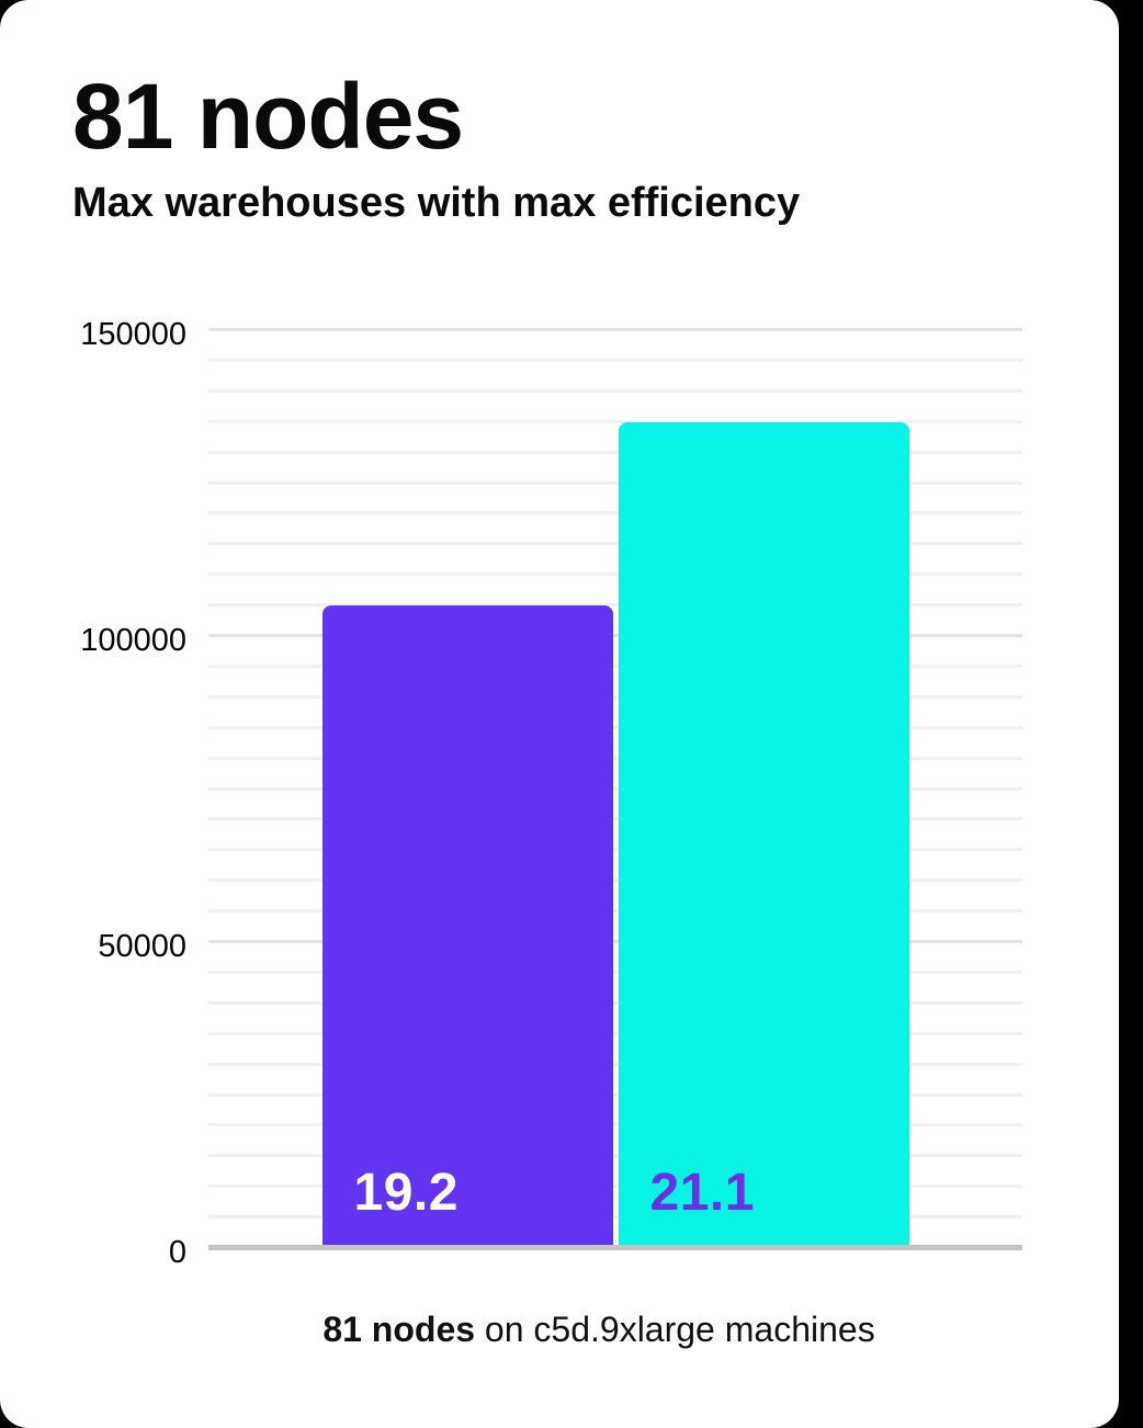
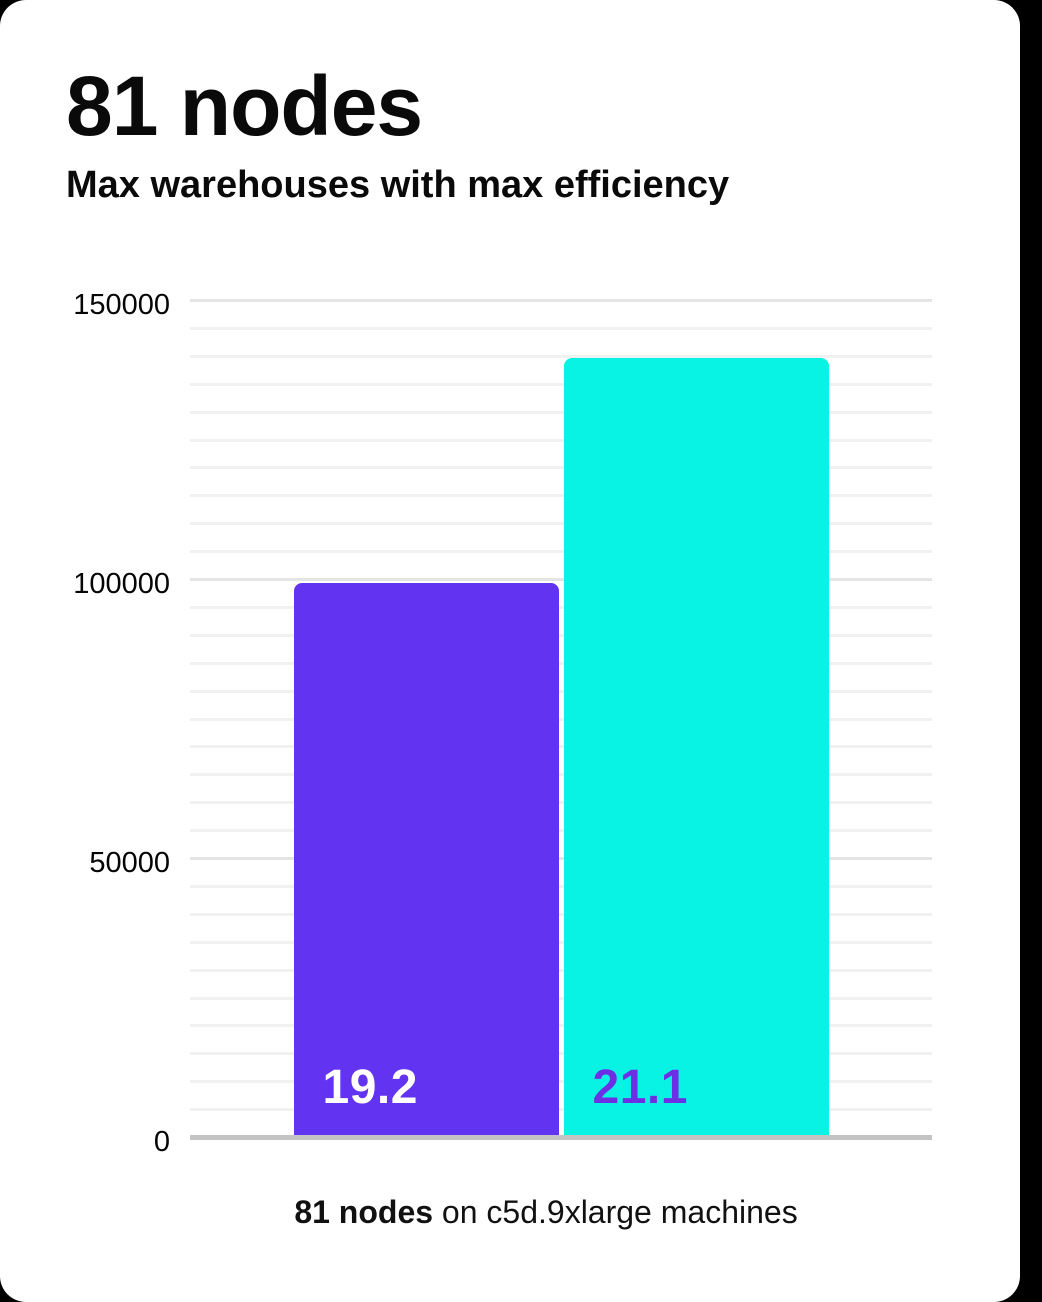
19.2: 105000 -> 99000
21.1: 135000 -> 140000
